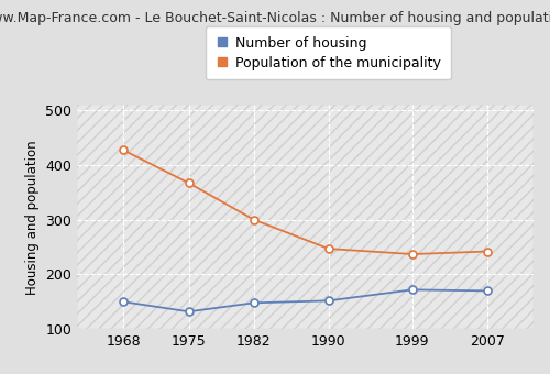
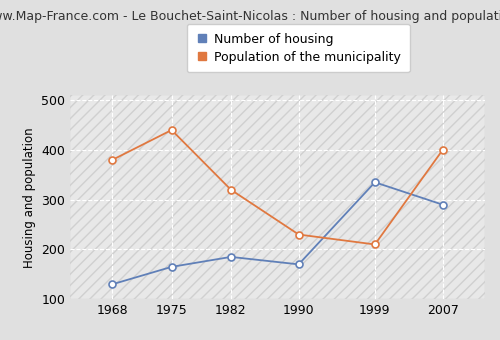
Number of housing/1968: 150 -> 130
Population of the municipality/1968: 427 -> 380
Number of housing/1975: 132 -> 165
Population of the municipality/1975: 367 -> 440
Number of housing/1982: 148 -> 185
Population of the municipality/1982: 300 -> 320
Number of housing/1990: 152 -> 170
Population of the municipality/1990: 247 -> 230
Number of housing/1999: 172 -> 335
Population of the municipality/1999: 237 -> 210
Number of housing/2007: 170 -> 290
Population of the municipality/2007: 242 -> 400
